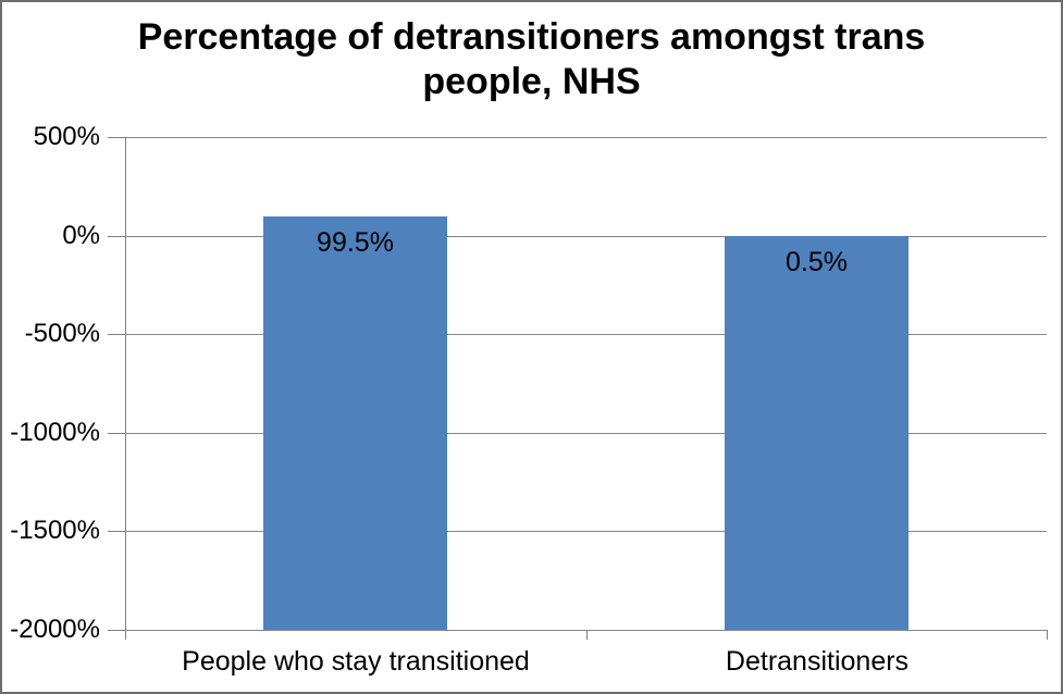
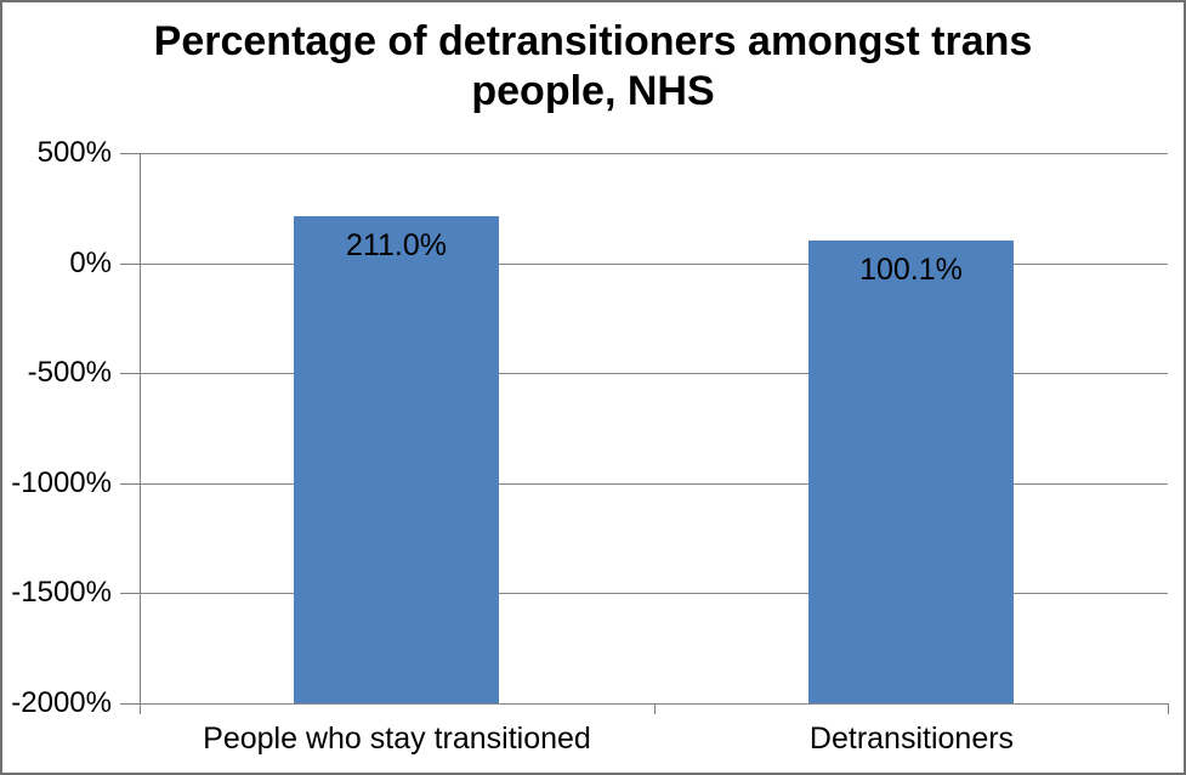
People who stay transitioned: 99.5% -> 211.0%
Detransitioners: 0.5% -> 100.1%
